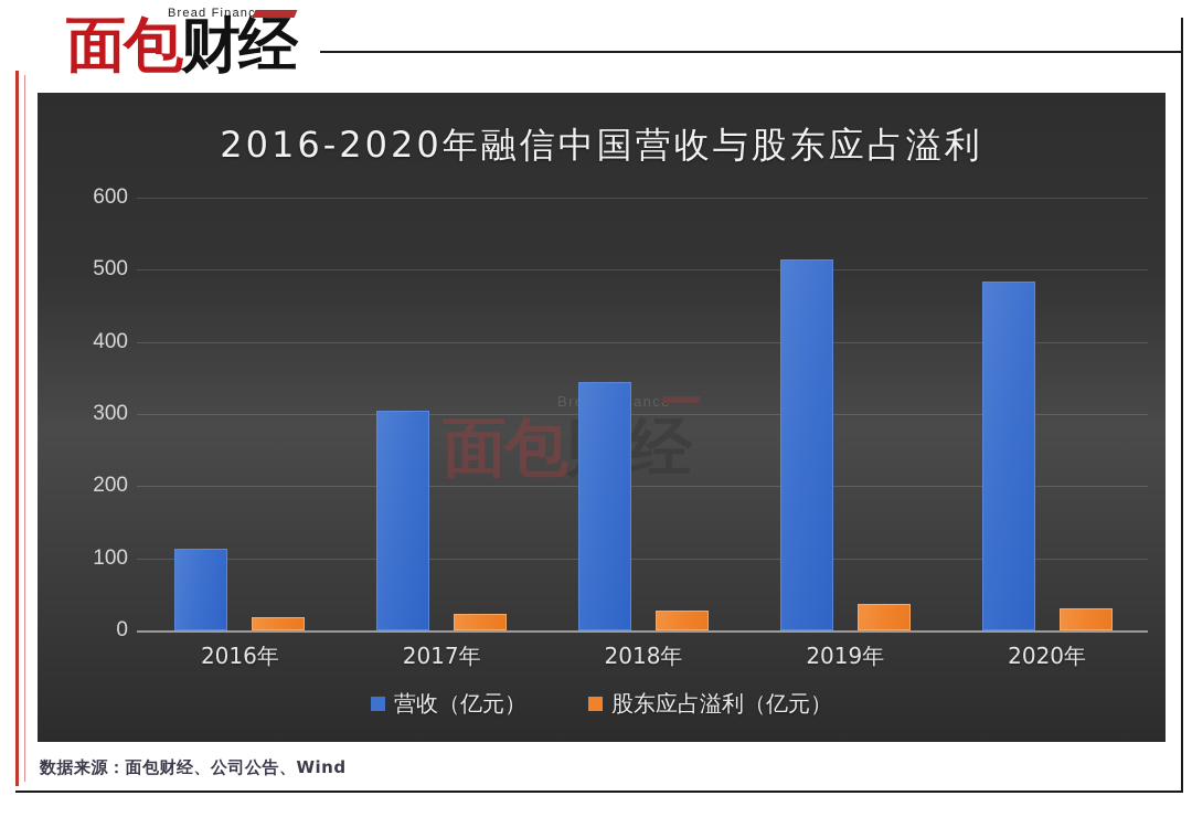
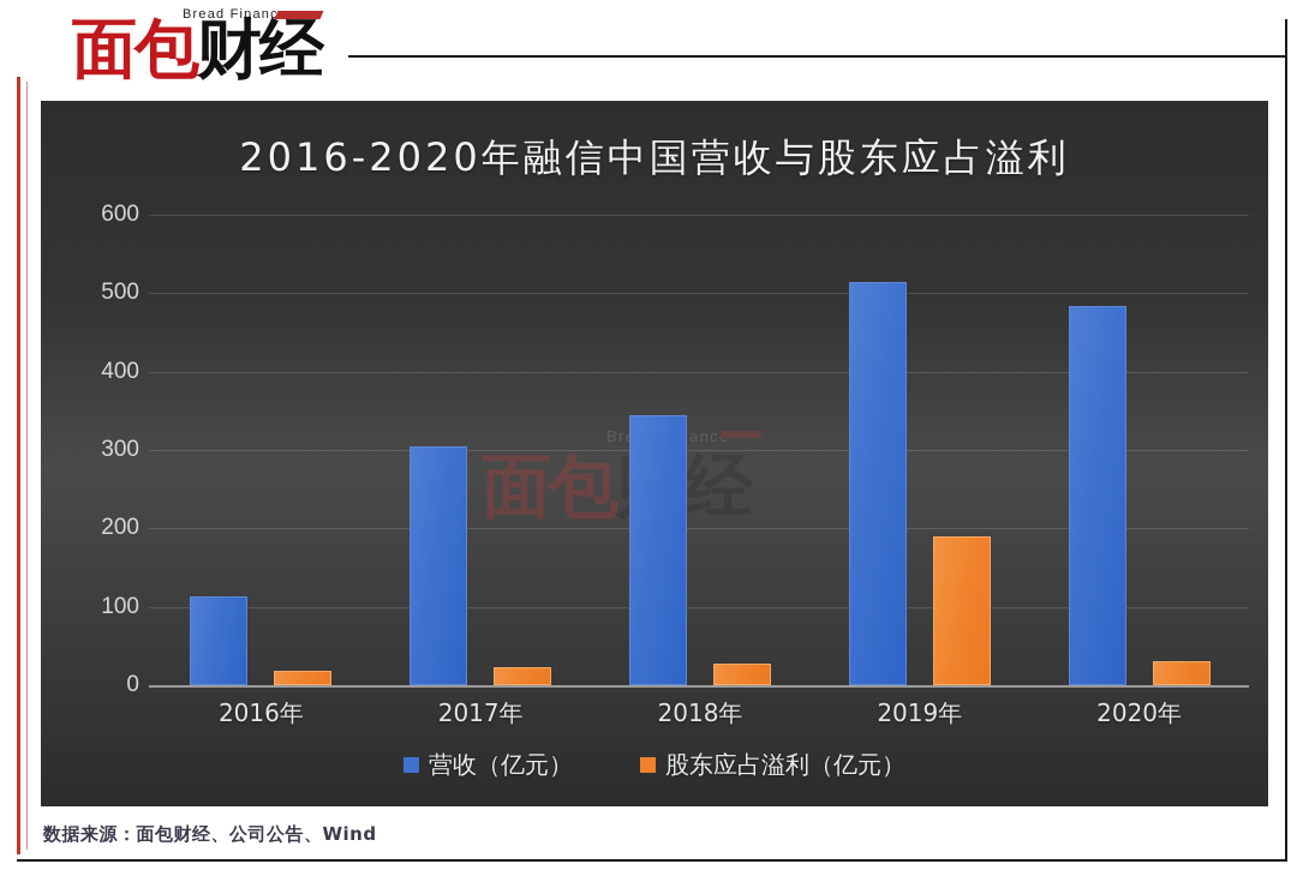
股东应占溢利（亿元）/2019年: 40 -> 190
